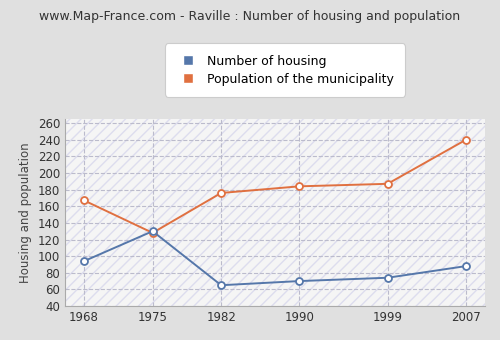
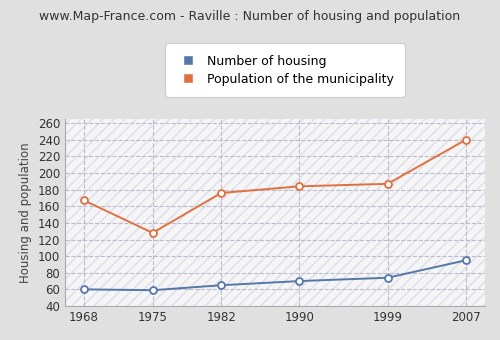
Number of housing/1968: 94 -> 60
Number of housing/1975: 130 -> 59
Number of housing/2007: 88 -> 95
